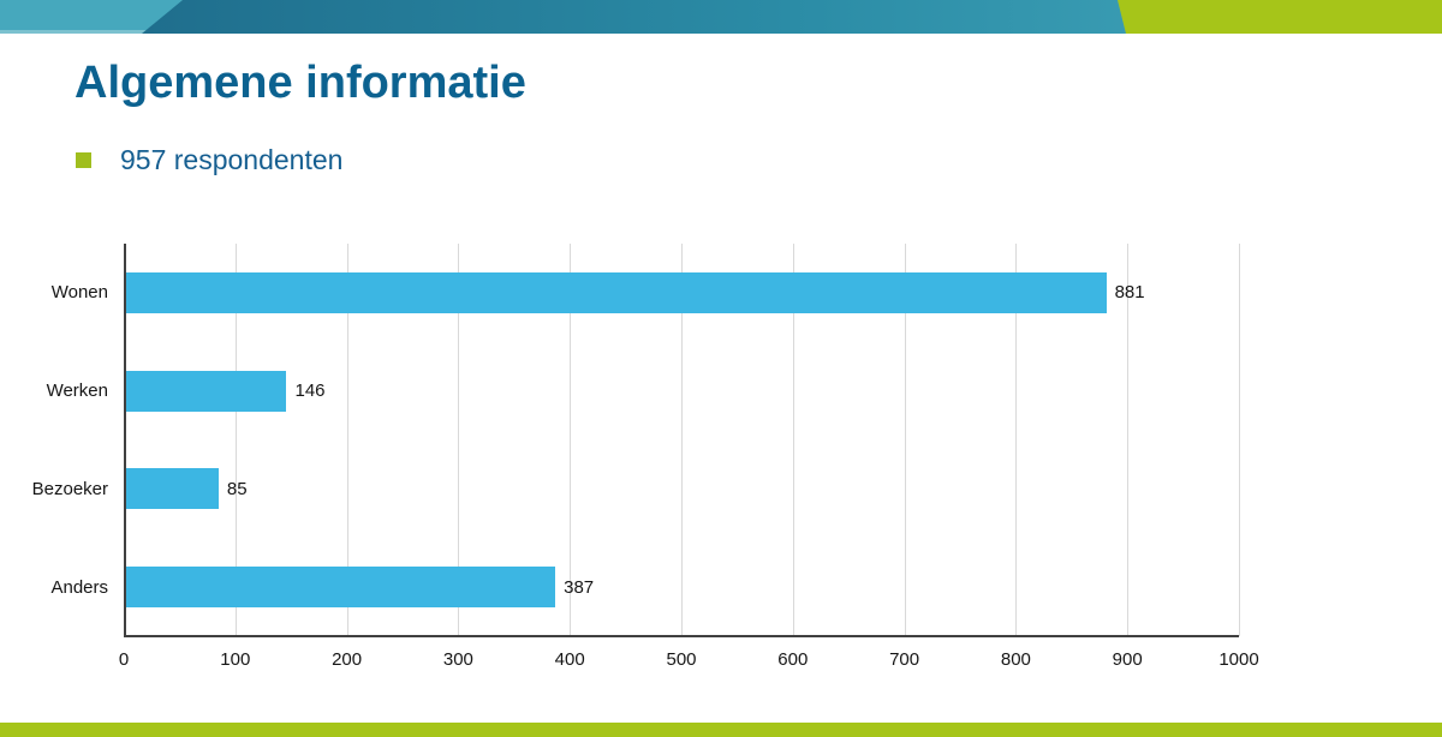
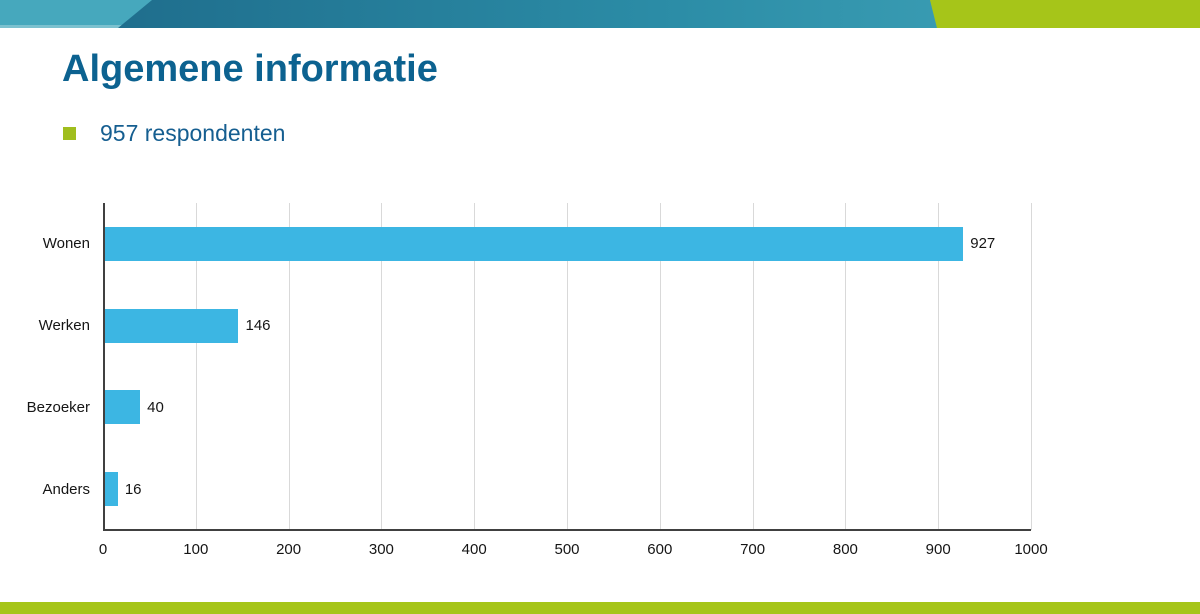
Wonen: 881 -> 927
Bezoeker: 85 -> 40
Anders: 387 -> 16
